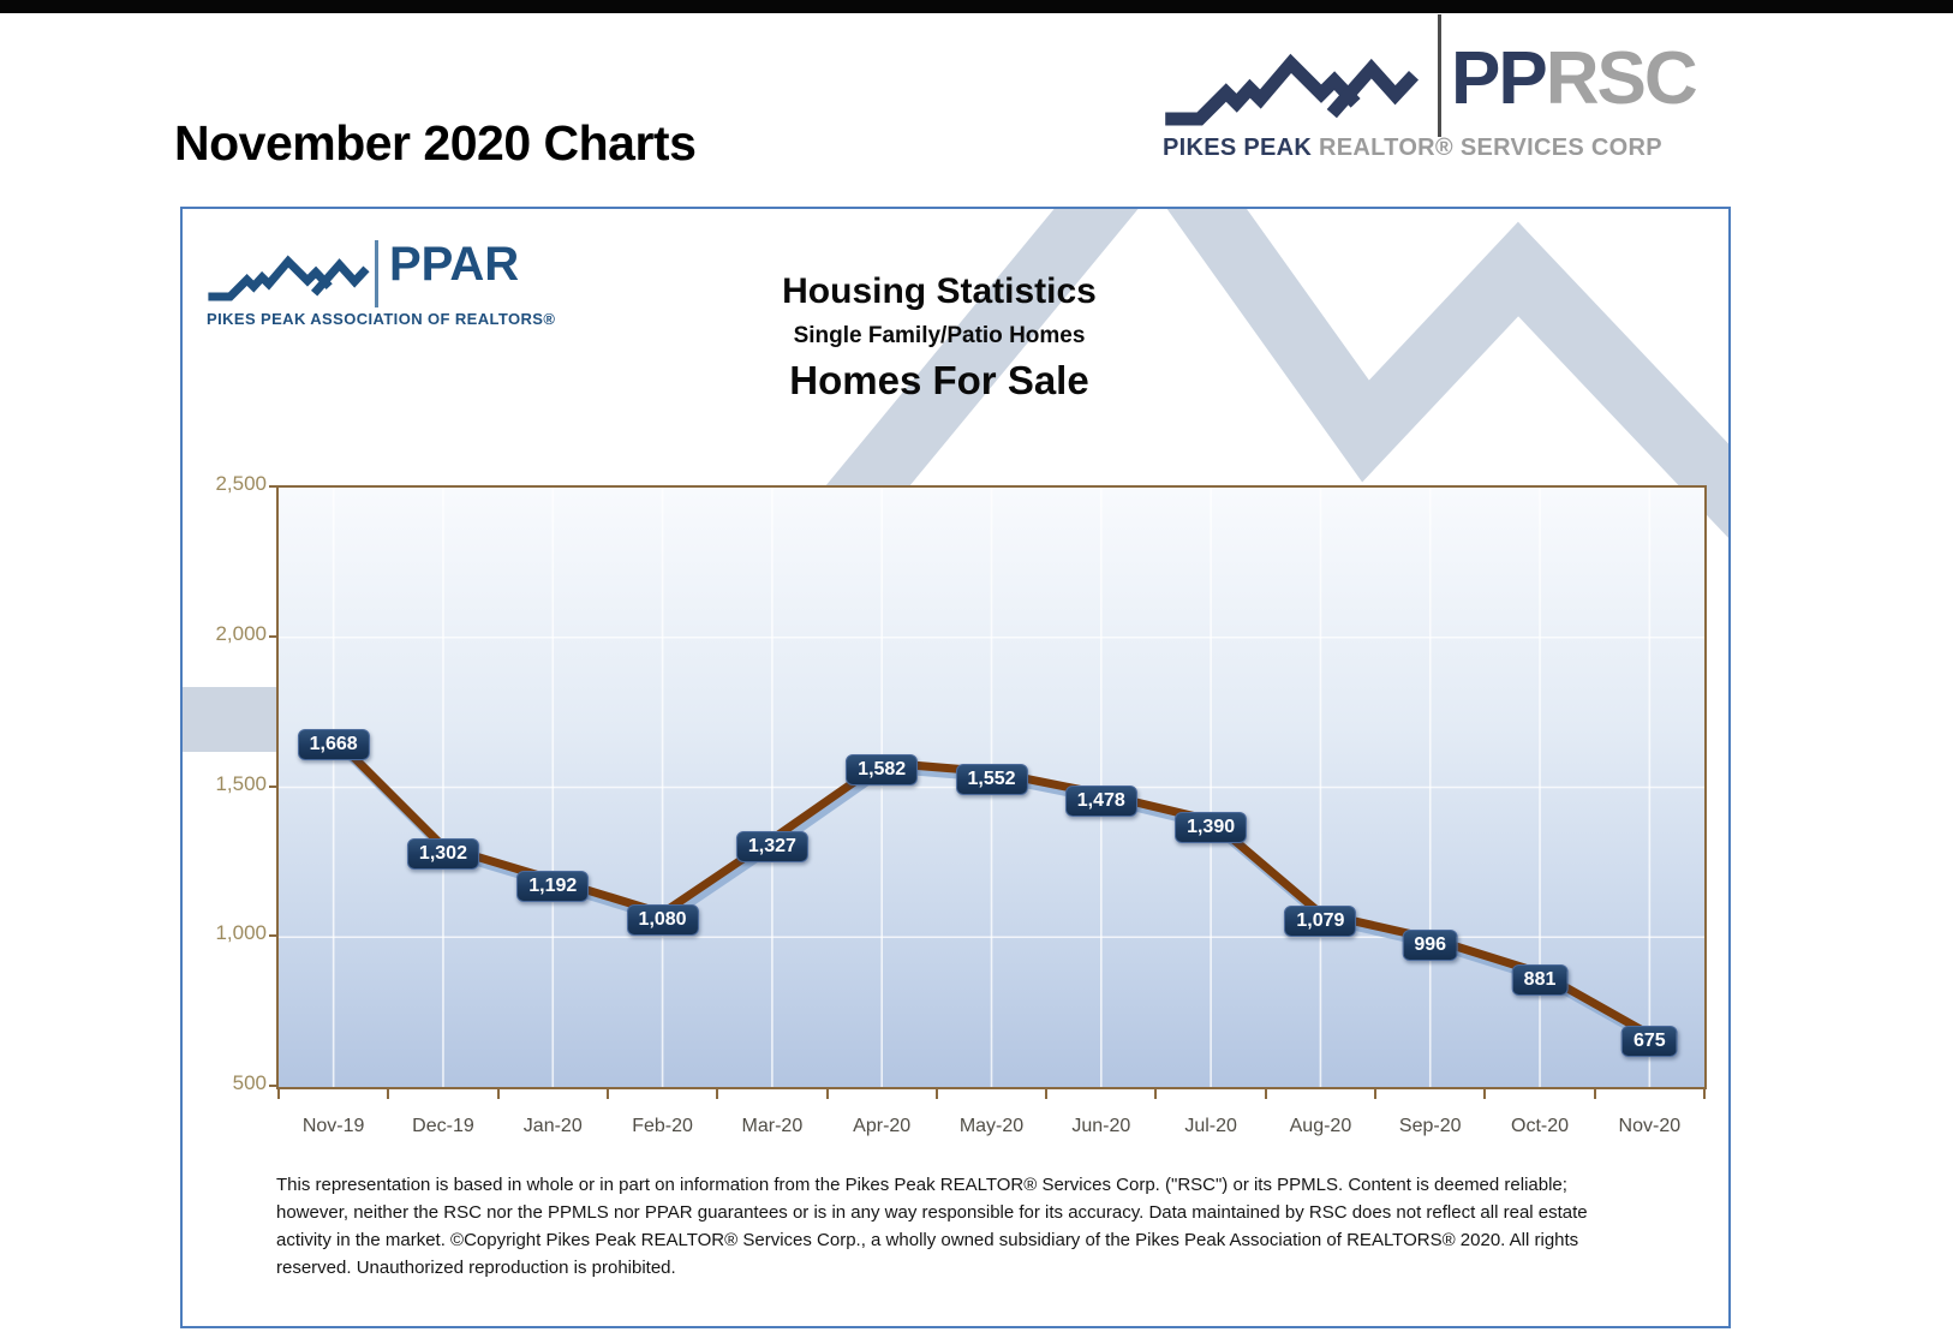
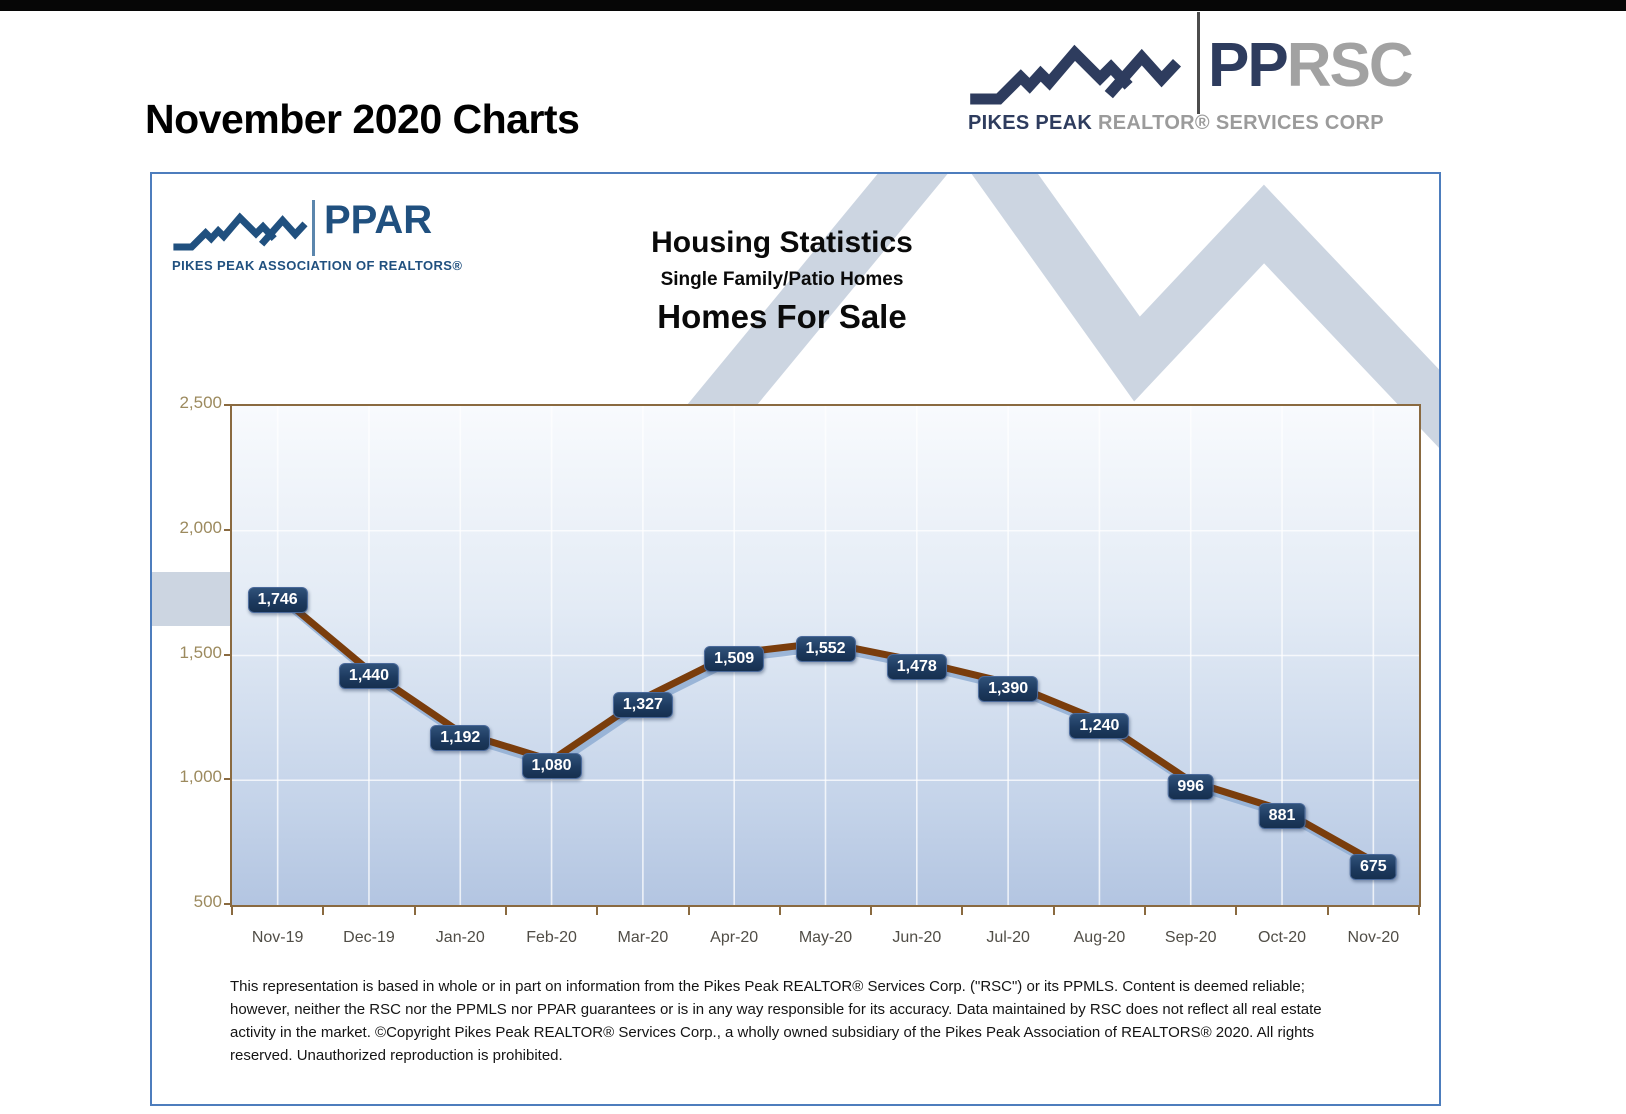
Nov-19: 1,668 -> 1,746
Dec-19: 1,302 -> 1,440
Apr-20: 1,582 -> 1,509
Aug-20: 1,079 -> 1,240
